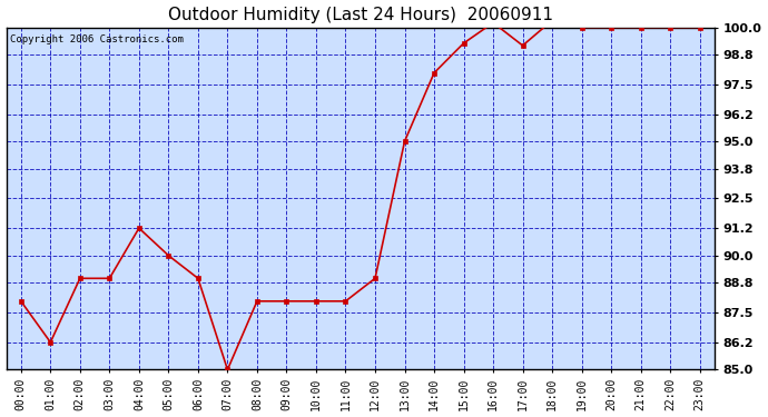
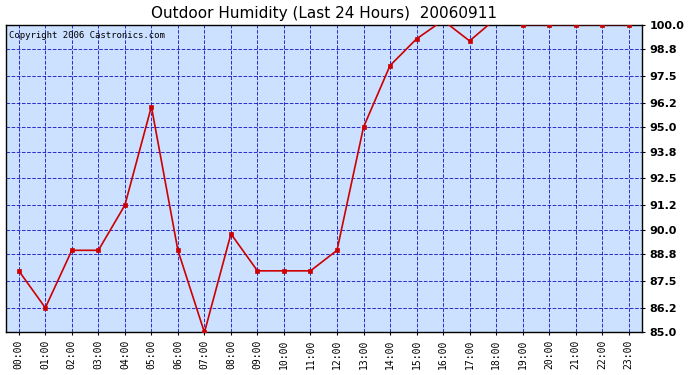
05:00: 90.0 -> 96.0
08:00: 88.0 -> 89.8
